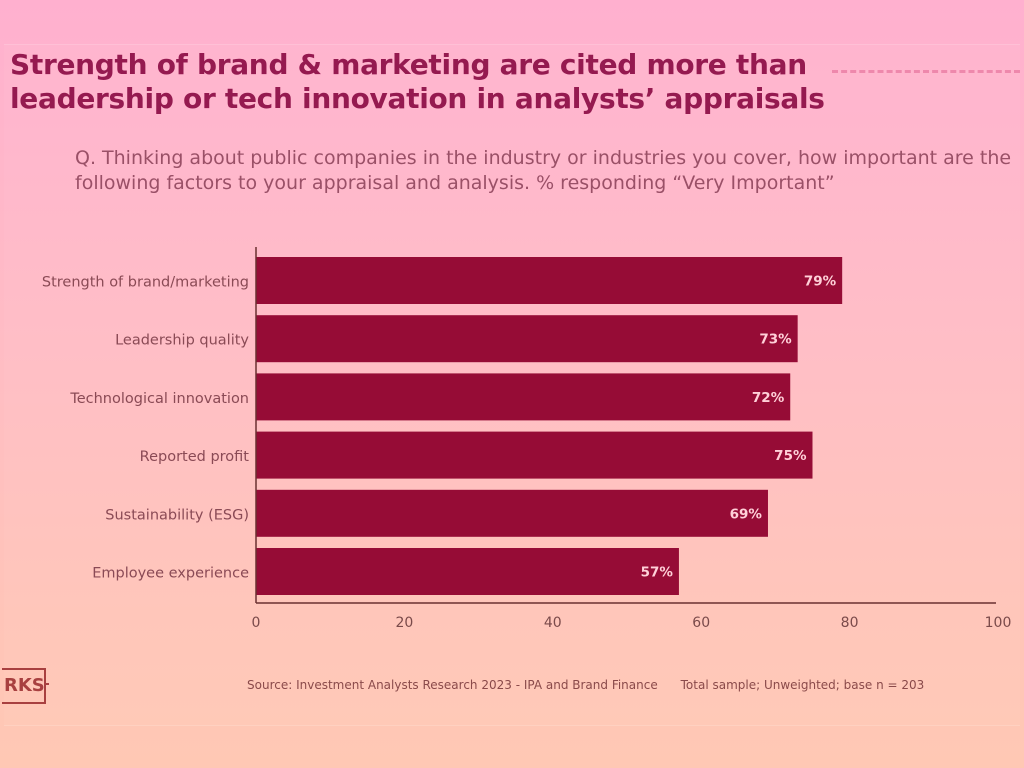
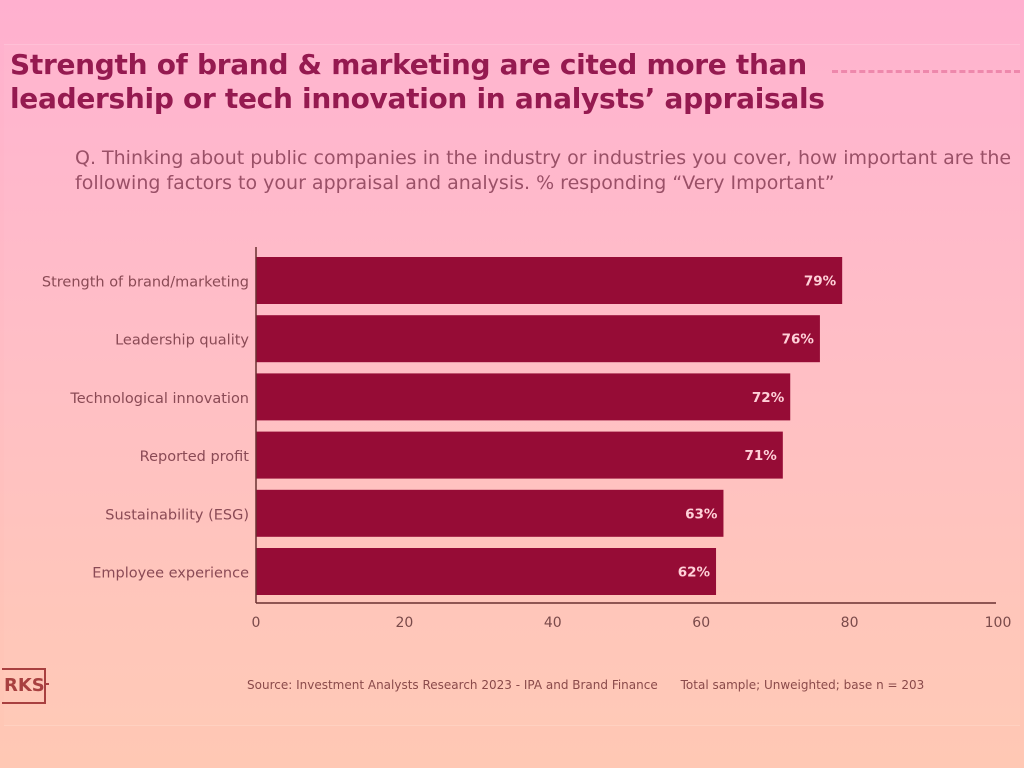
Leadership quality: 73% -> 76%
Reported profit: 75% -> 71%
Sustainability (ESG): 69% -> 63%
Employee experience: 57% -> 62%
